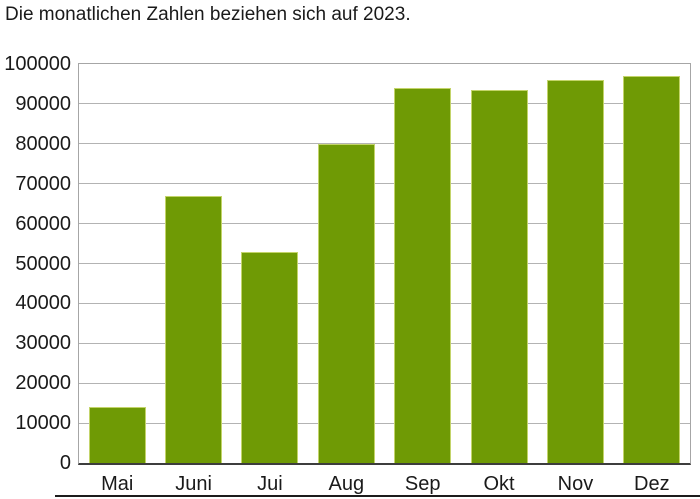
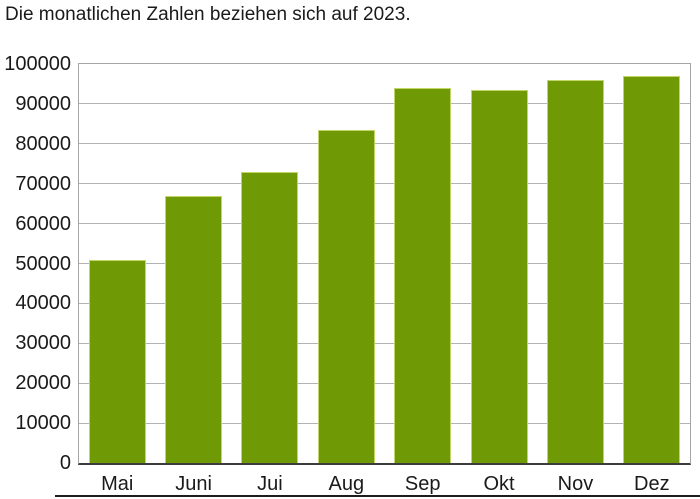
Mai: 14000 -> 51000
Jui: 53000 -> 73000
Aug: 80000 -> 84000
